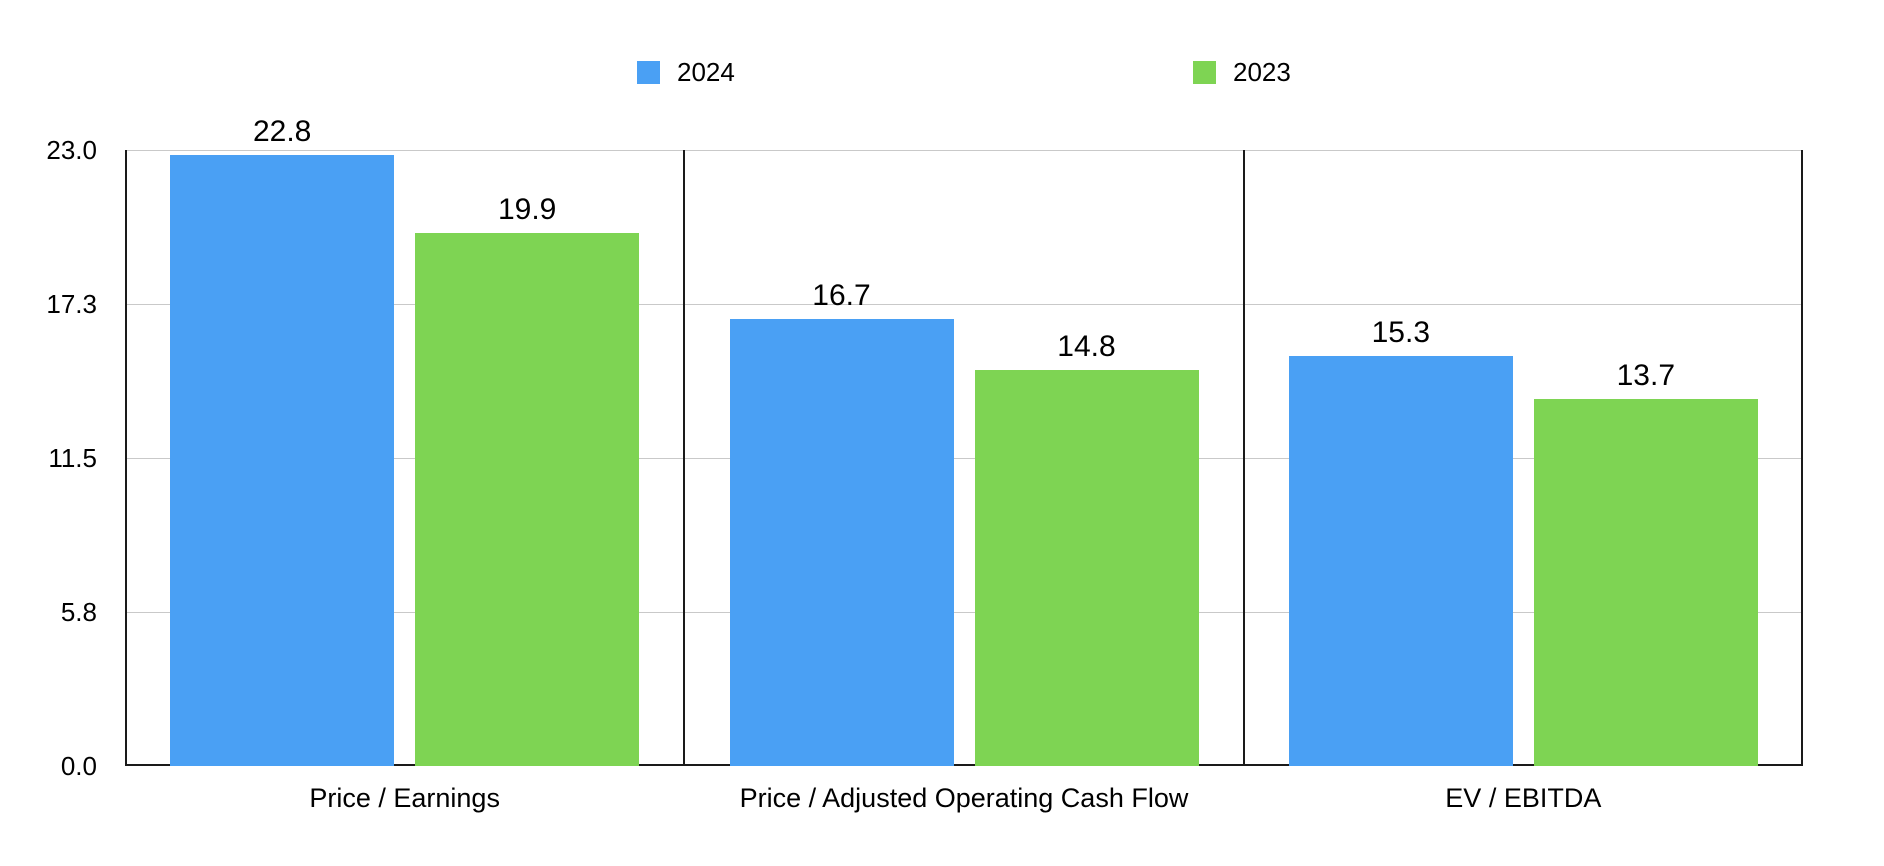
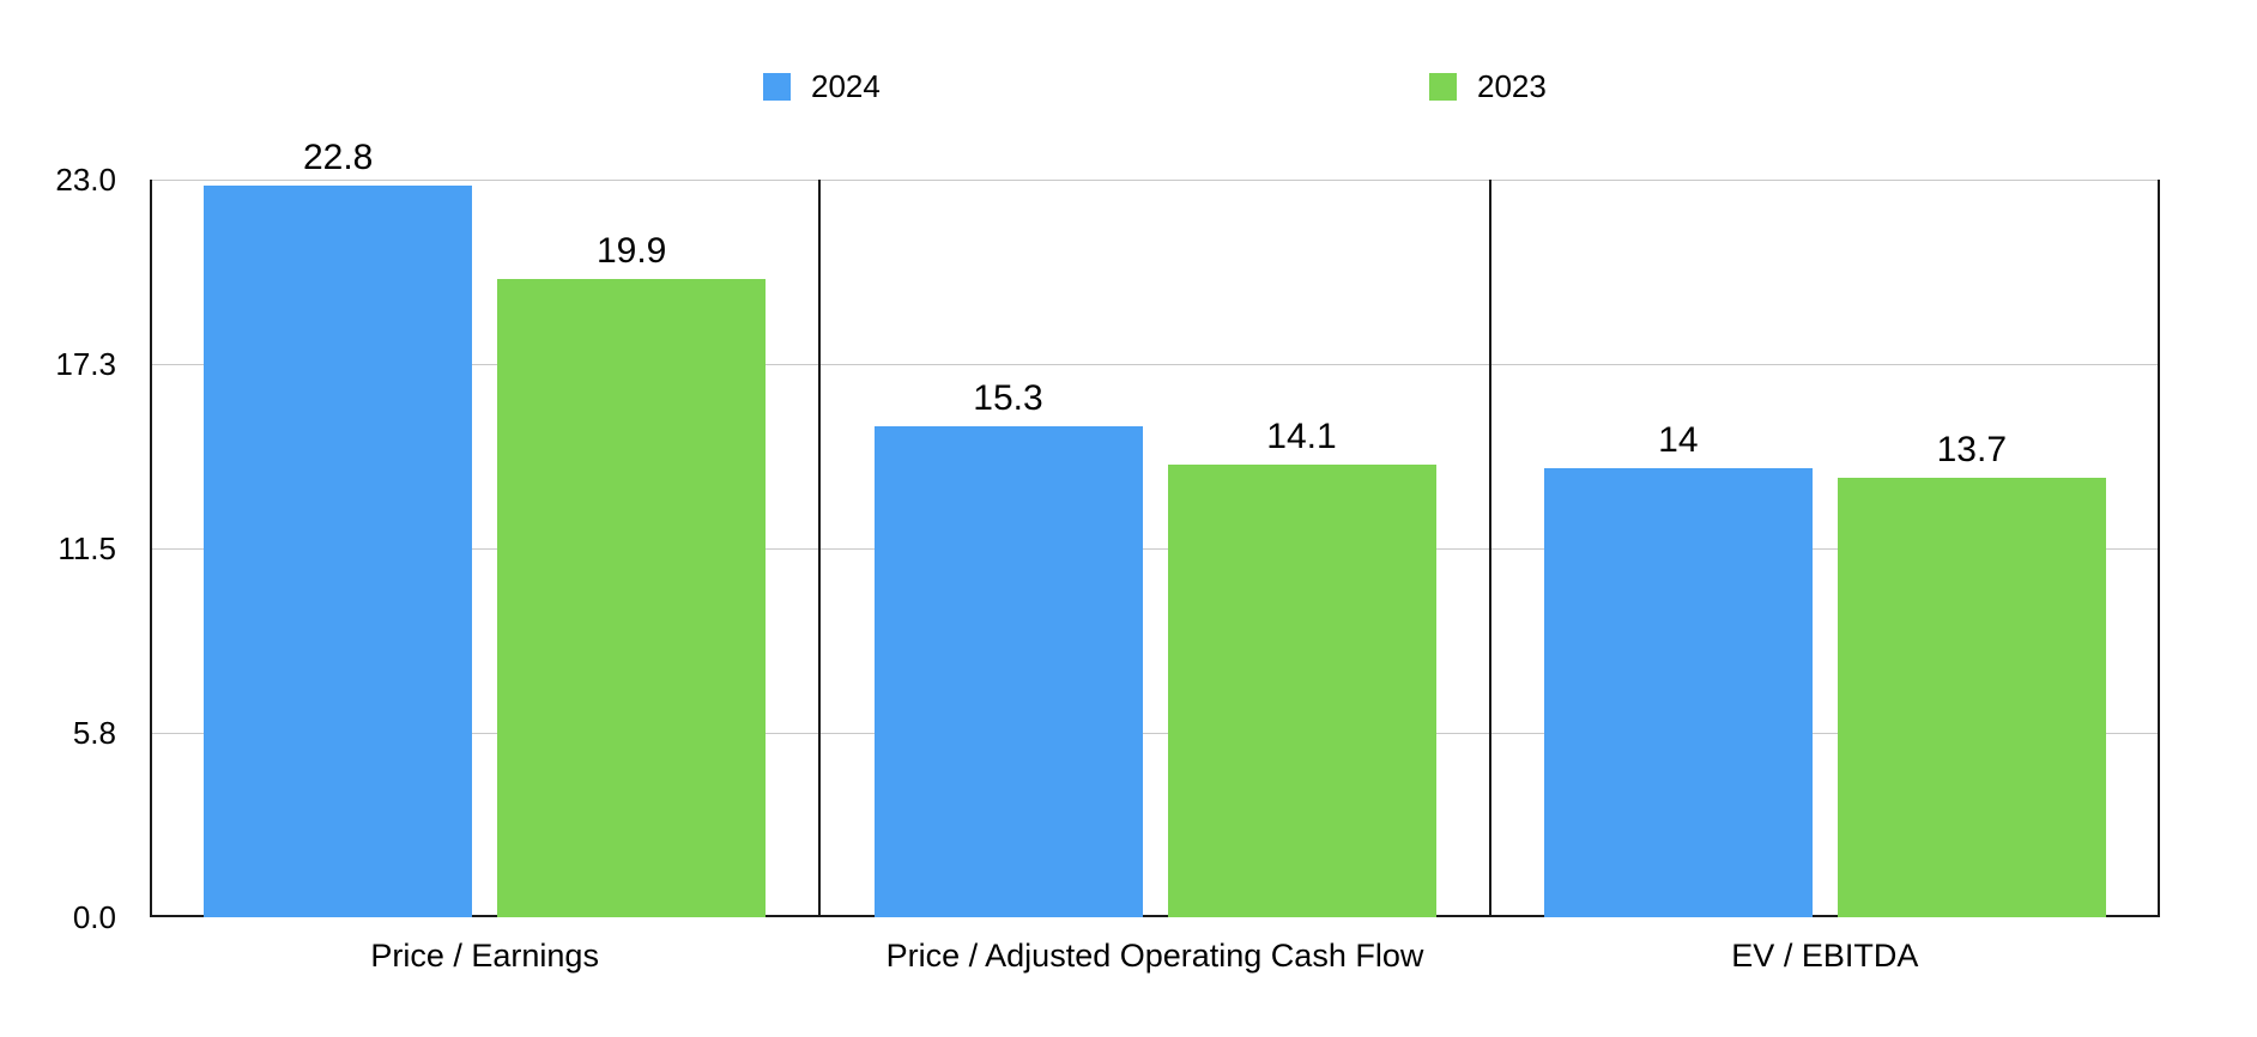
2024/Price / Adjusted Operating Cash Flow: 16.7 -> 15.3
2023/Price / Adjusted Operating Cash Flow: 14.8 -> 14.1
2024/EV / EBITDA: 15.3 -> 14
